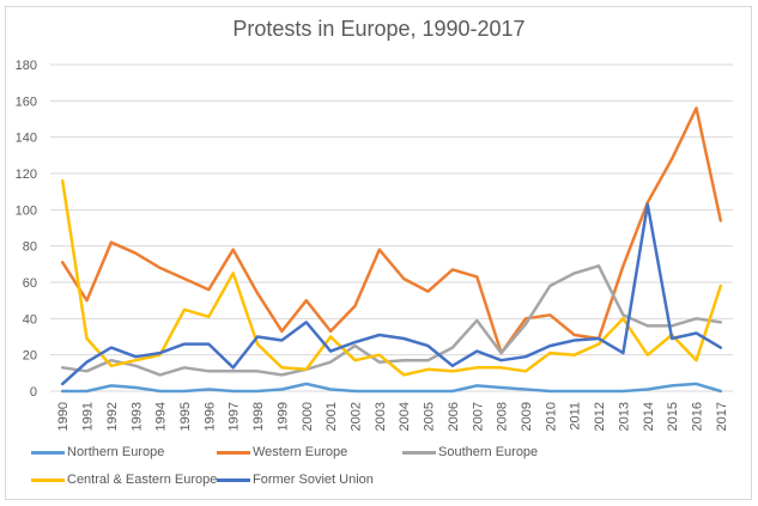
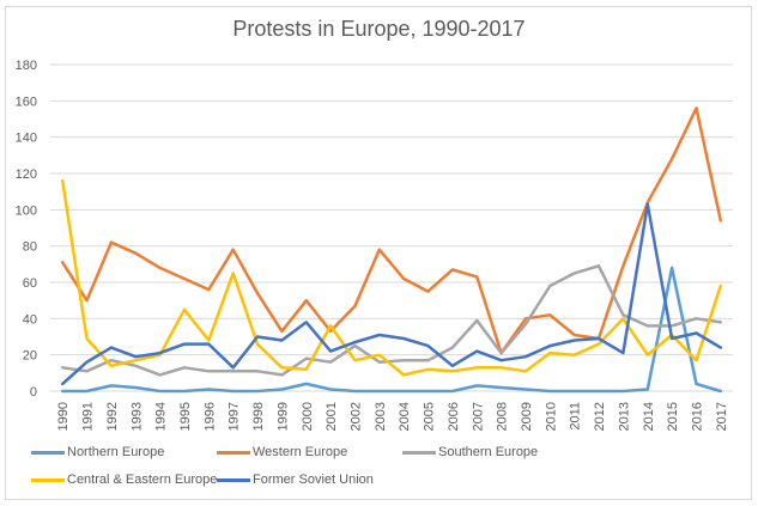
Central & Eastern Europe/1996: 41 -> 28
Southern Europe/2000: 12 -> 18
Central & Eastern Europe/2001: 30 -> 36
Northern Europe/2015: 3 -> 68
